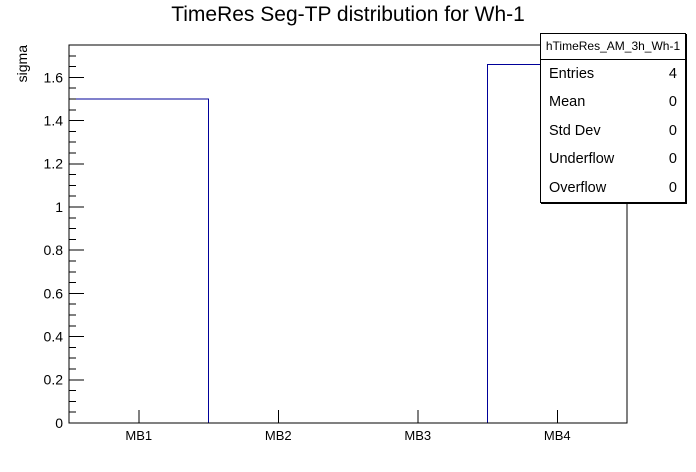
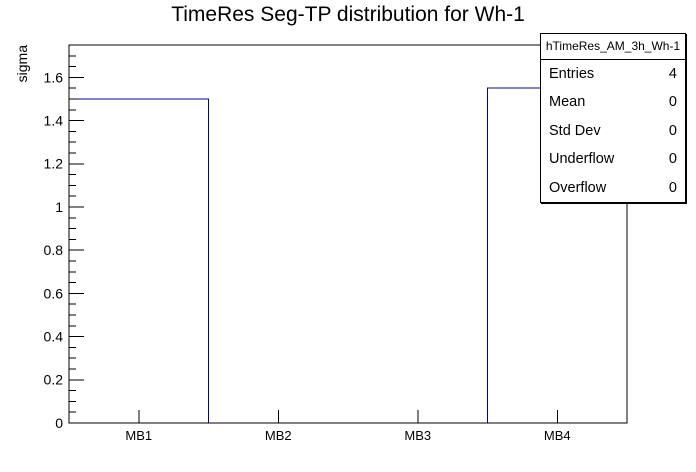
MB4: 1.66 -> 1.55
